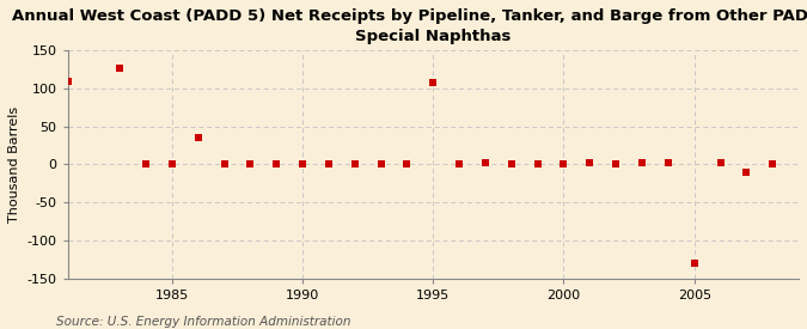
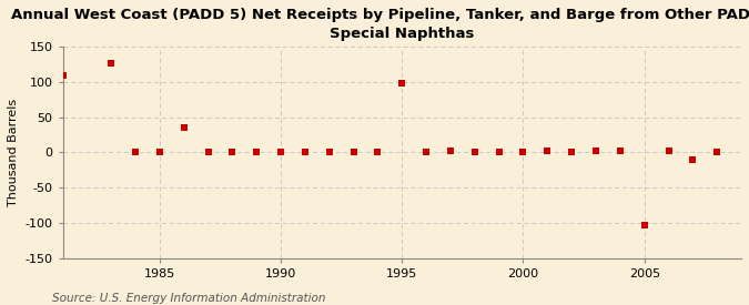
1995: 108 -> 99
2005: -130 -> -103
